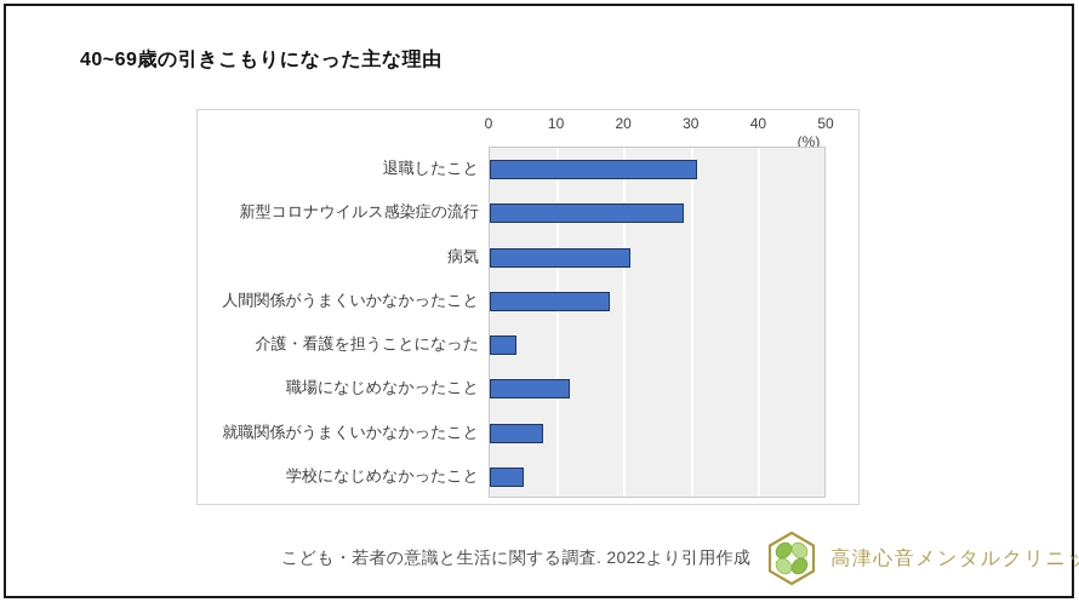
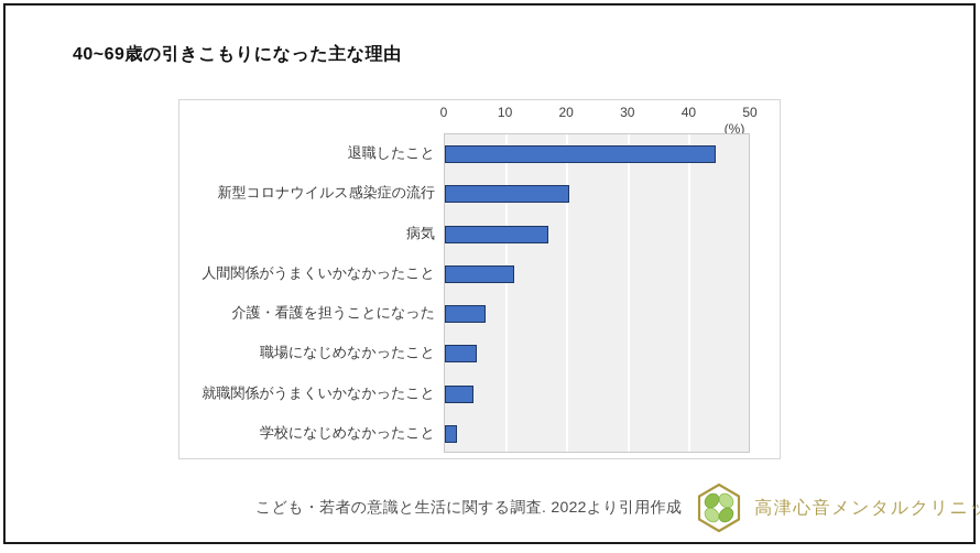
退職したこと: 31 -> 44
新型コロナウイルス感染症の流行: 29 -> 20
病気: 21 -> 17
人間関係がうまくいかなかったこと: 18 -> 12
介護・看護を担うことになった: 4 -> 7
職場になじめなかったこと: 12 -> 5
就職関係がうまくいかなかったこと: 8 -> 5
学校になじめなかったこと: 5 -> 2
